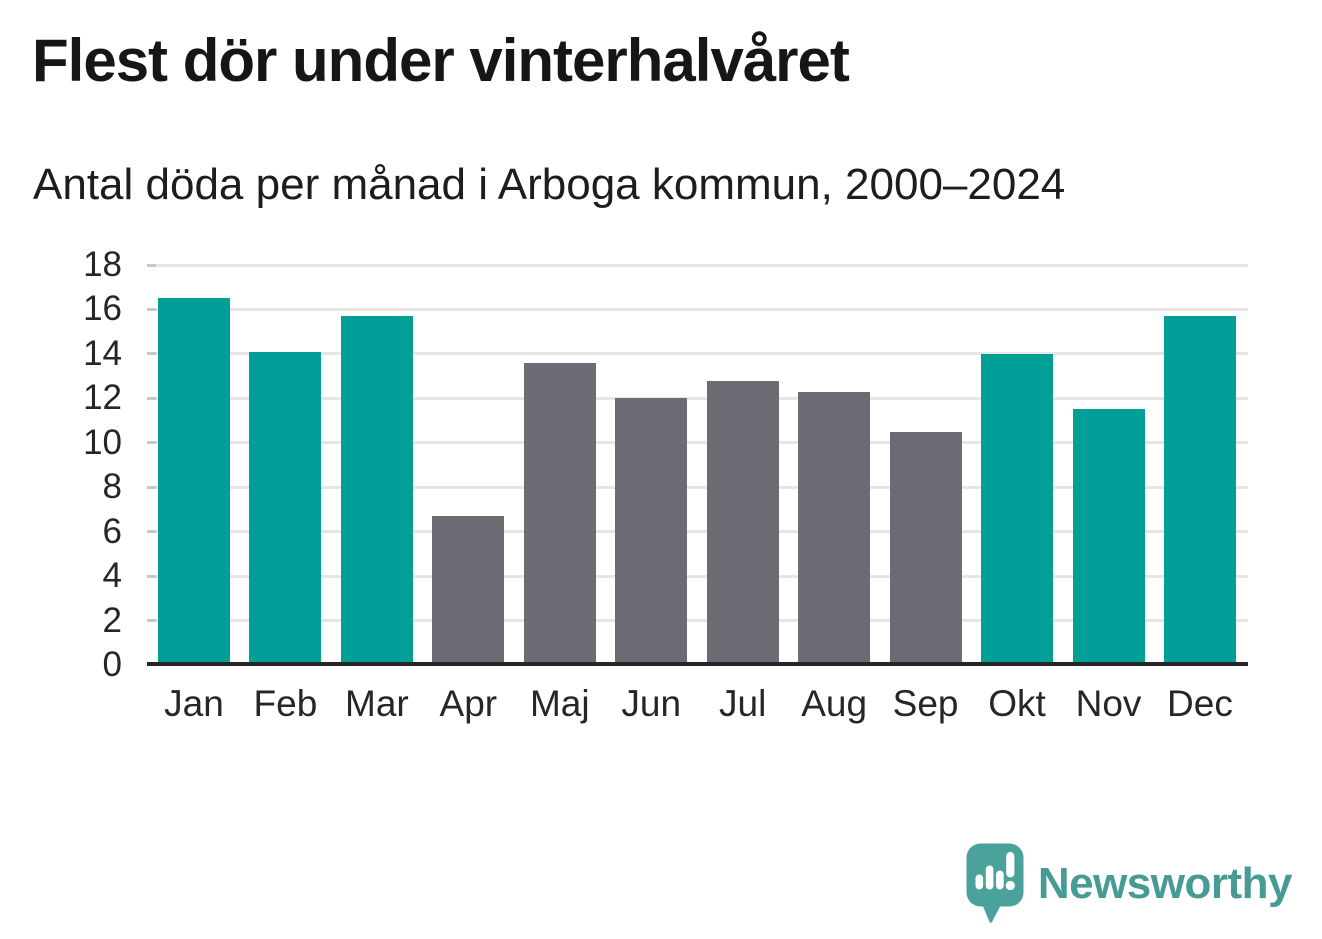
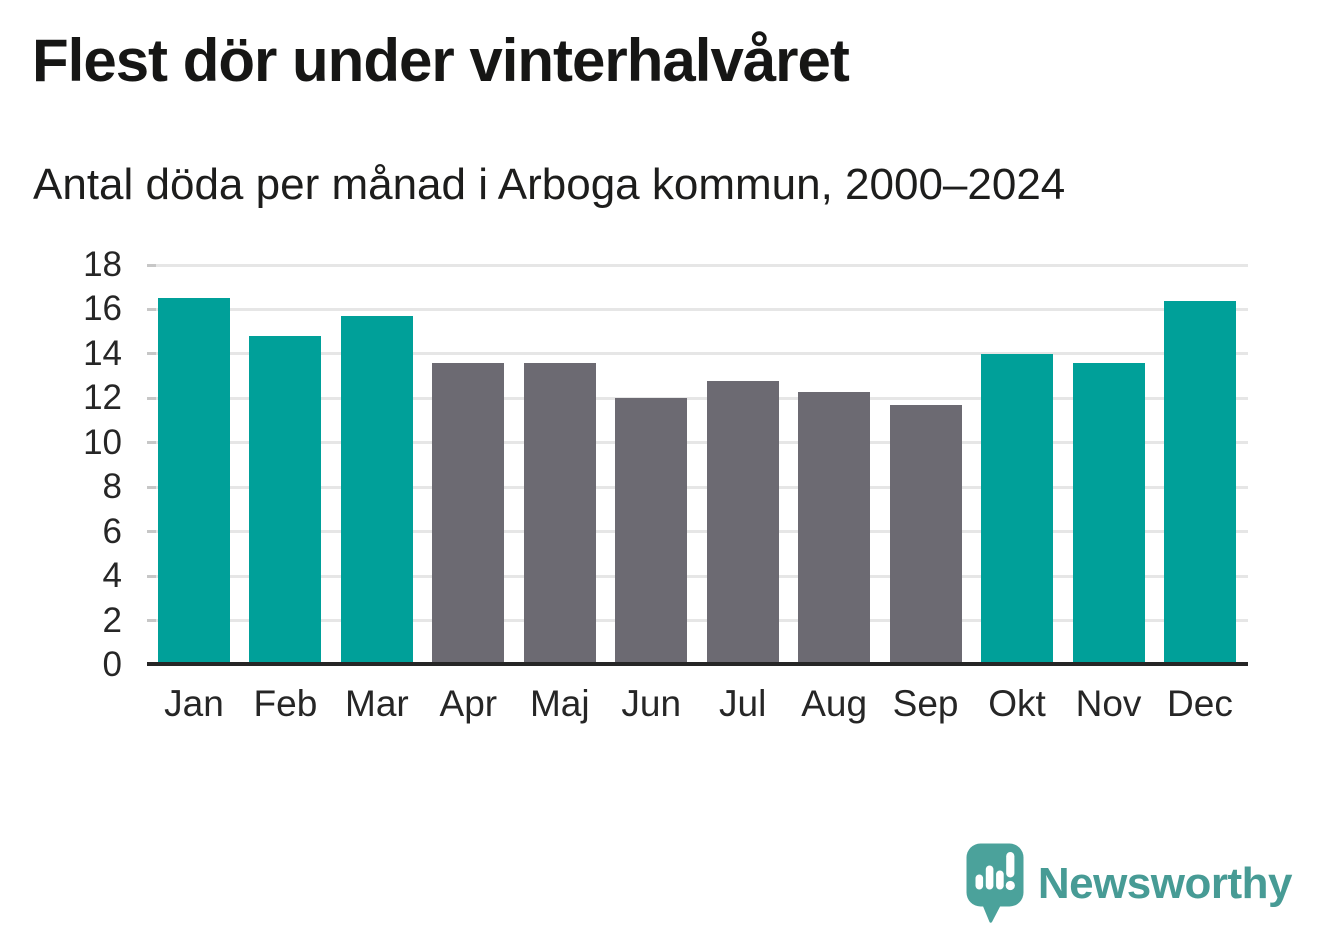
Feb: 14.1 -> 14.8
Apr: 6.7 -> 13.6
Sep: 10.5 -> 11.7
Nov: 11.5 -> 13.6
Dec: 15.7 -> 16.4
